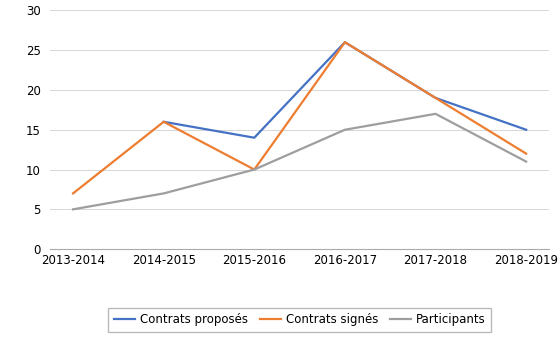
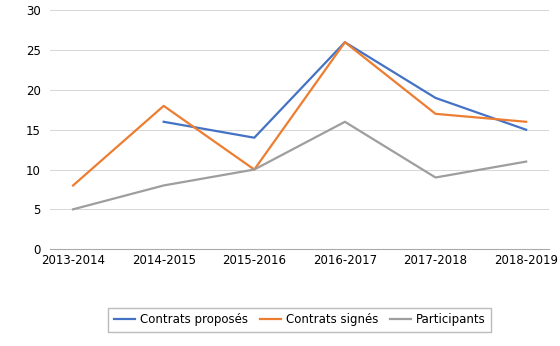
Contrats signés/2013-2014: 7 -> 8
Contrats signés/2014-2015: 16 -> 18
Participants/2014-2015: 7 -> 8
Participants/2016-2017: 15 -> 16
Contrats signés/2017-2018: 19 -> 17
Participants/2017-2018: 17 -> 9
Contrats signés/2018-2019: 12 -> 16
